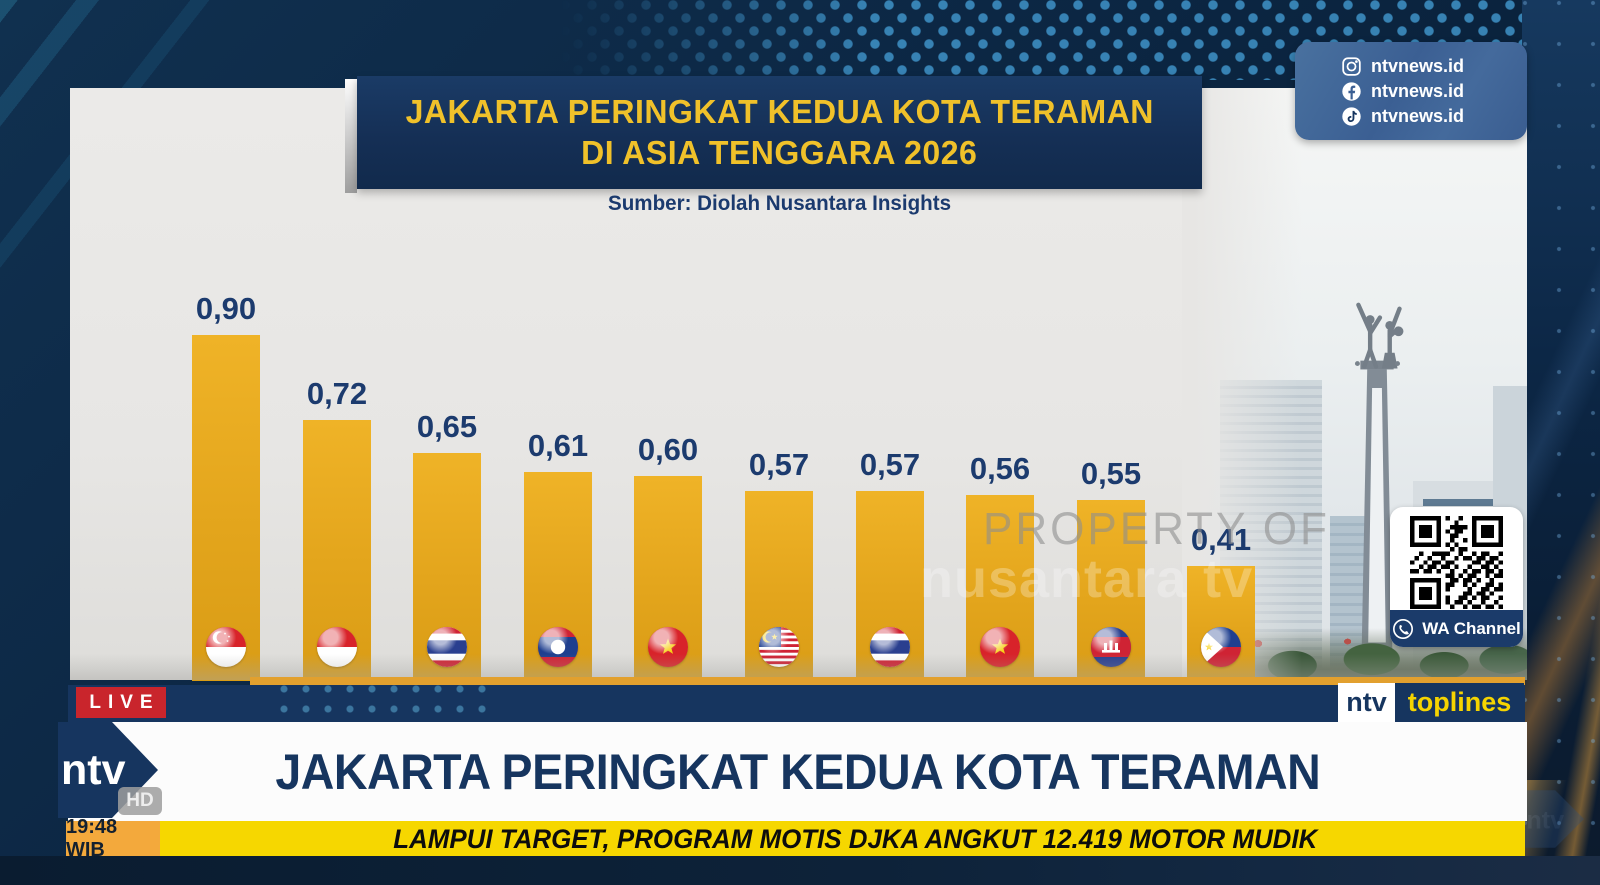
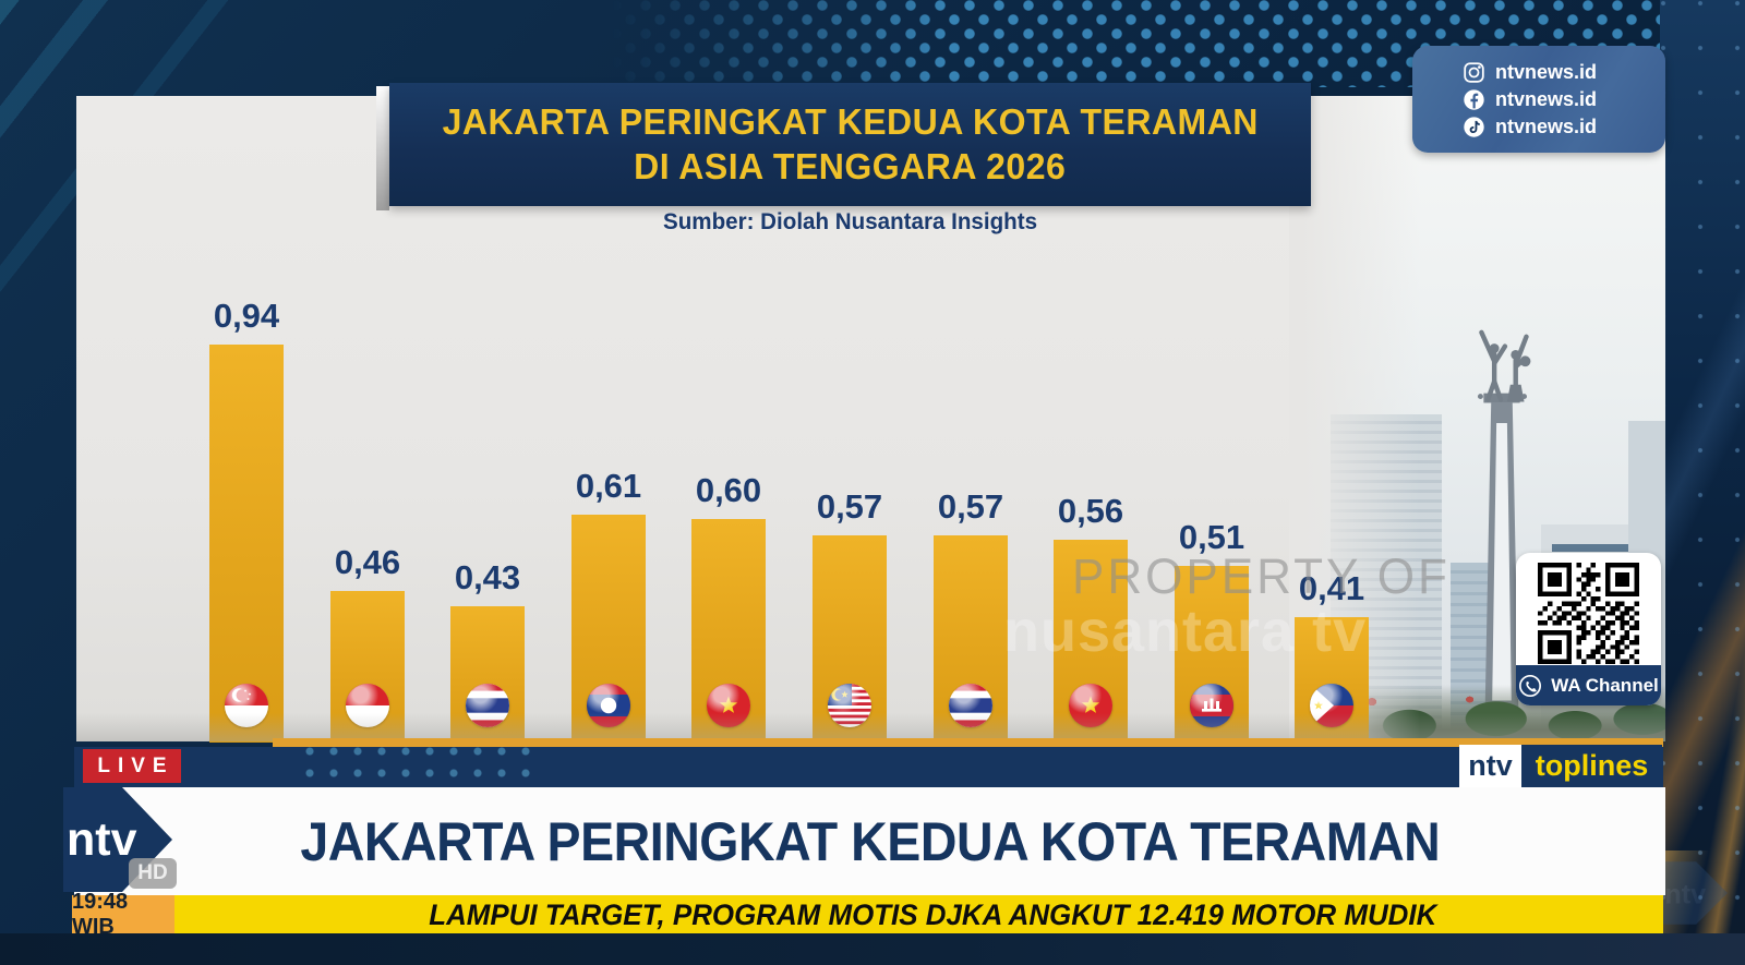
Singapura: 0,90 -> 0,94
Jakarta: 0,72 -> 0,46
Bangkok: 0,65 -> 0,43
Phnom Penh: 0,55 -> 0,51
